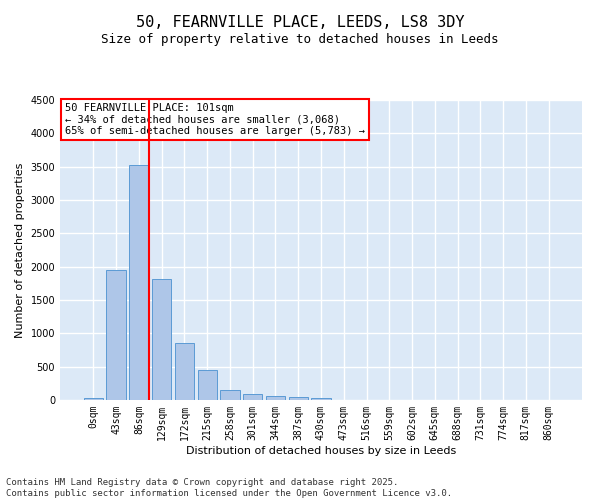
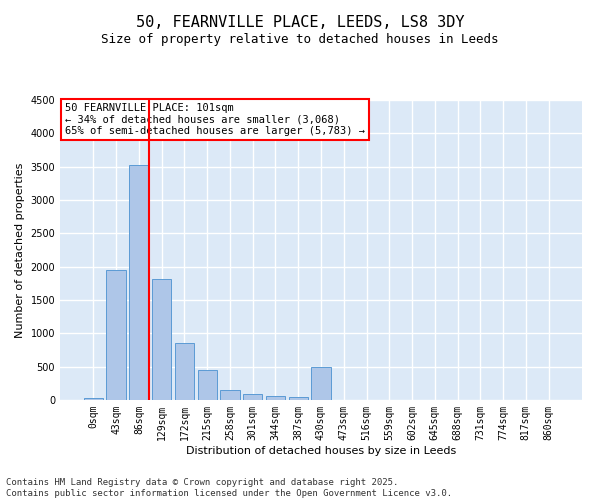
430sqm: 30 -> 500
